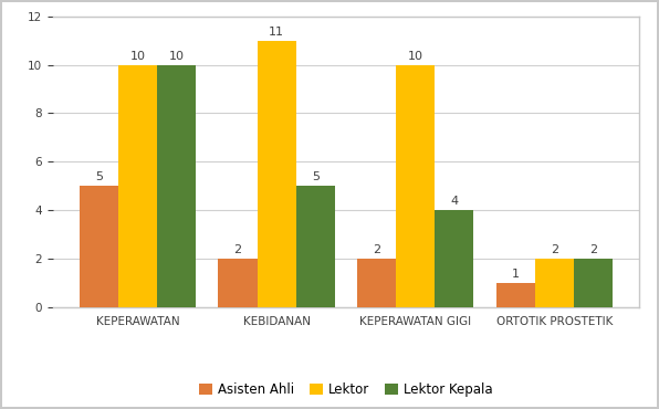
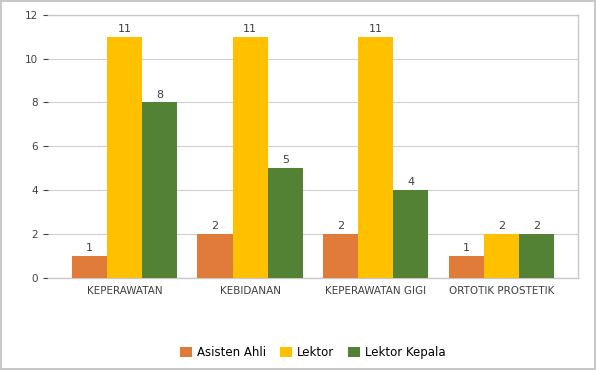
Asisten Ahli/KEPERAWATAN: 5 -> 1
Lektor/KEPERAWATAN: 10 -> 11
Lektor Kepala/KEPERAWATAN: 10 -> 8
Lektor/KEPERAWATAN GIGI: 10 -> 11
